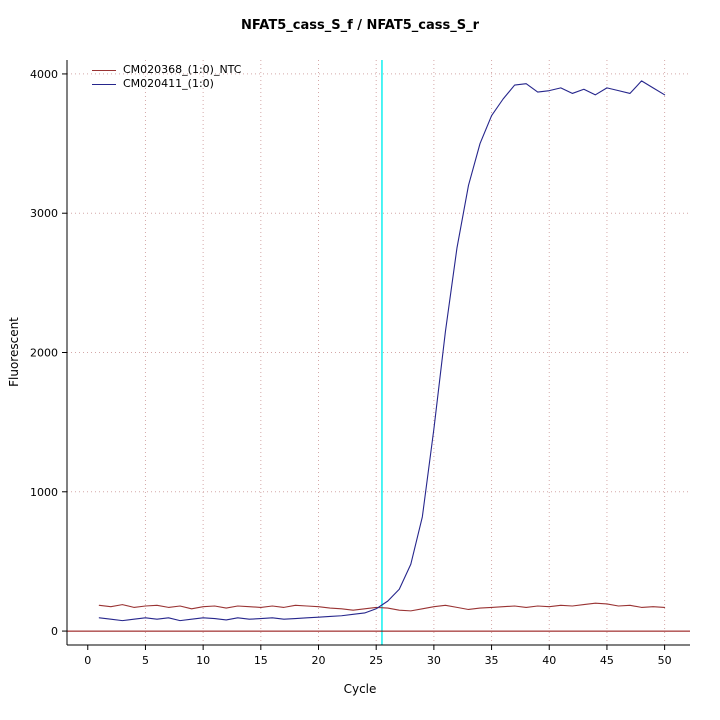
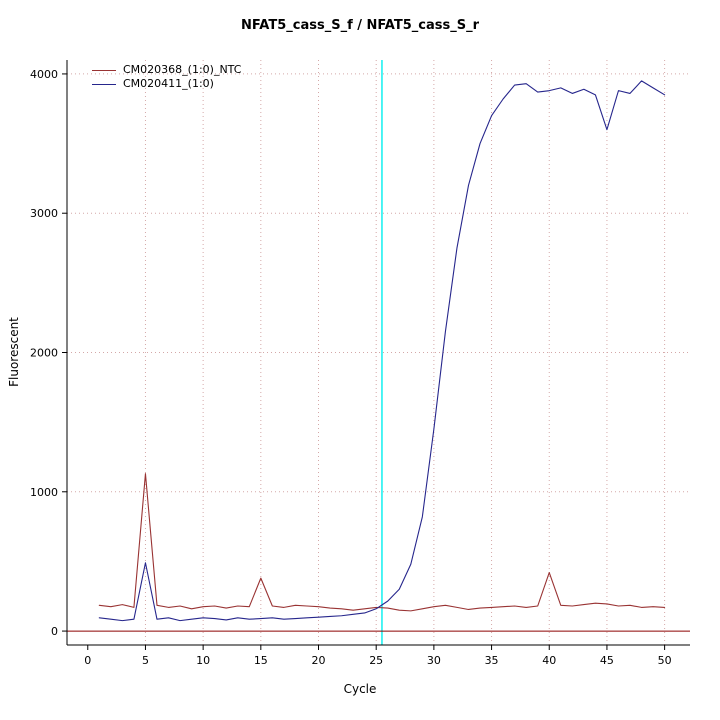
CM020368_(1:0)_NTC/5: 180 -> 1130
CM020411_(1:0)/5: 100 -> 490
CM020368_(1:0)_NTC/15: 170 -> 380
CM020368_(1:0)_NTC/40: 180 -> 420
CM020411_(1:0)/45: 3900 -> 3600
